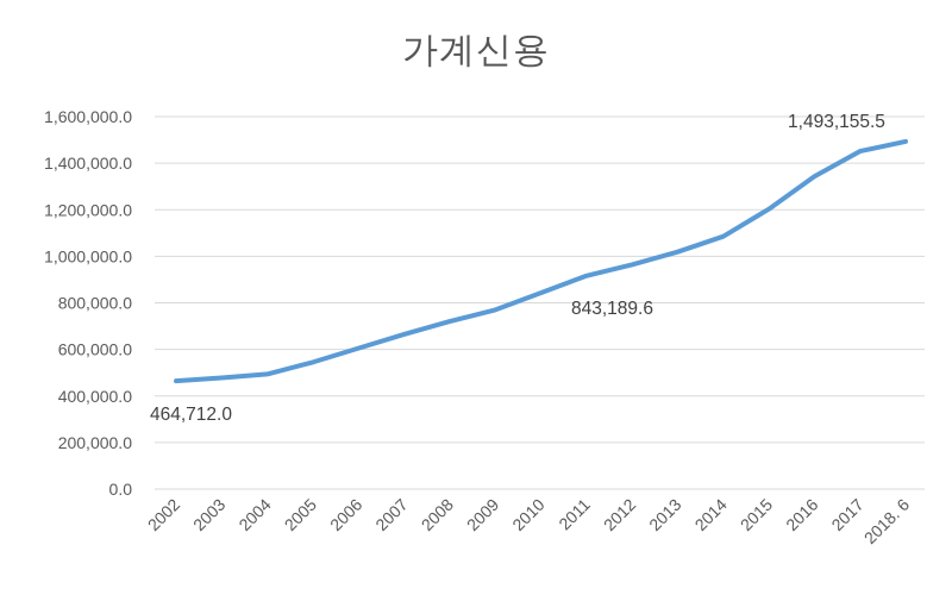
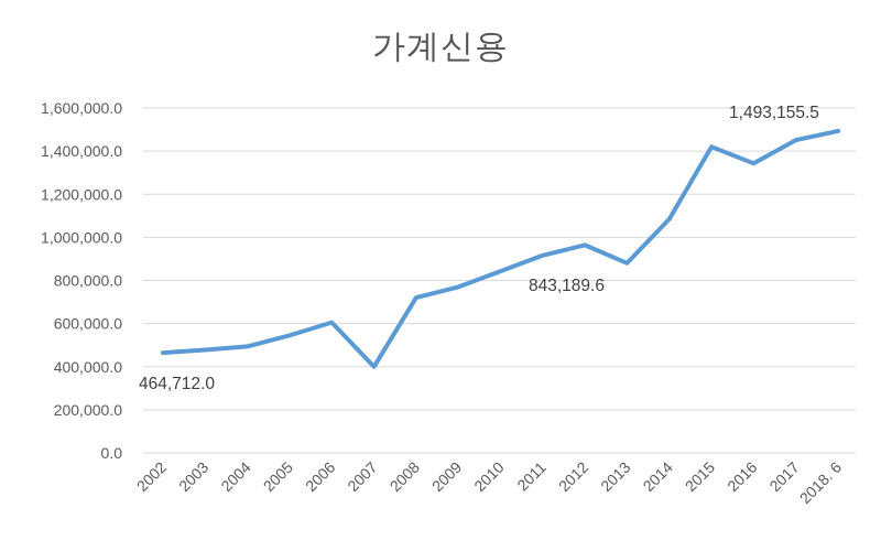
2007: 660000 -> 400000
2013: 1020000 -> 880000
2015: 1200000 -> 1420000
